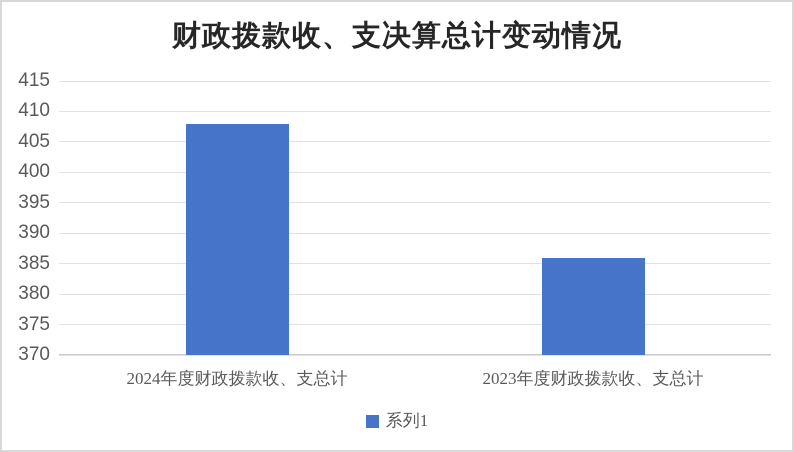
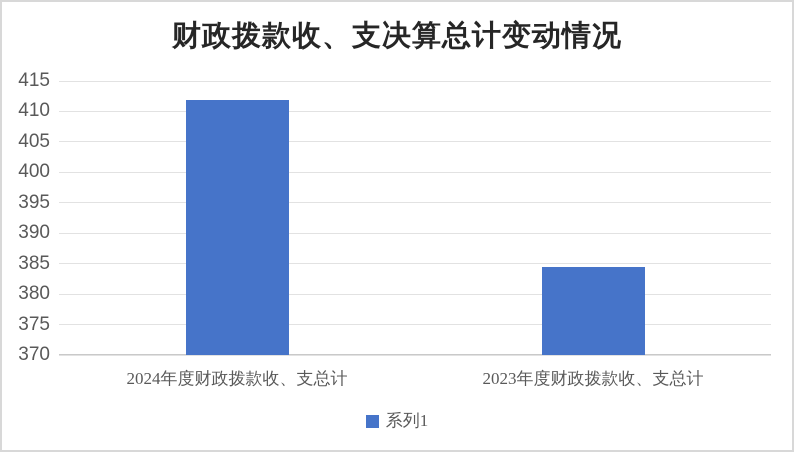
2024年度财政拨款收、支总计: 408 -> 412
2023年度财政拨款收、支总计: 386 -> 384
